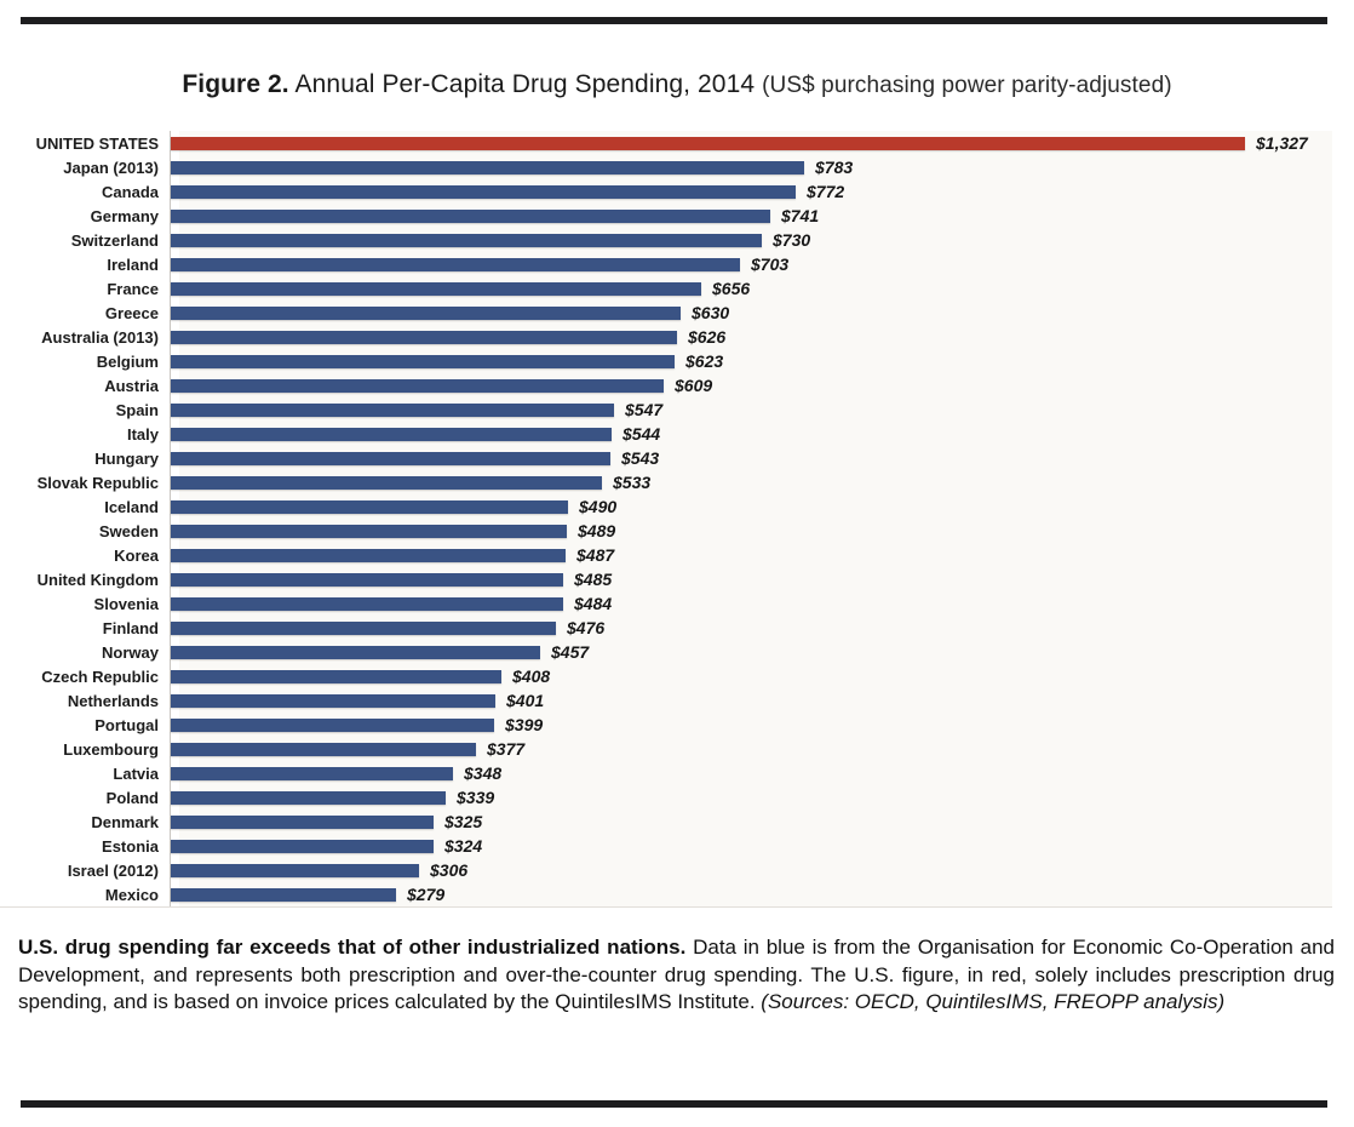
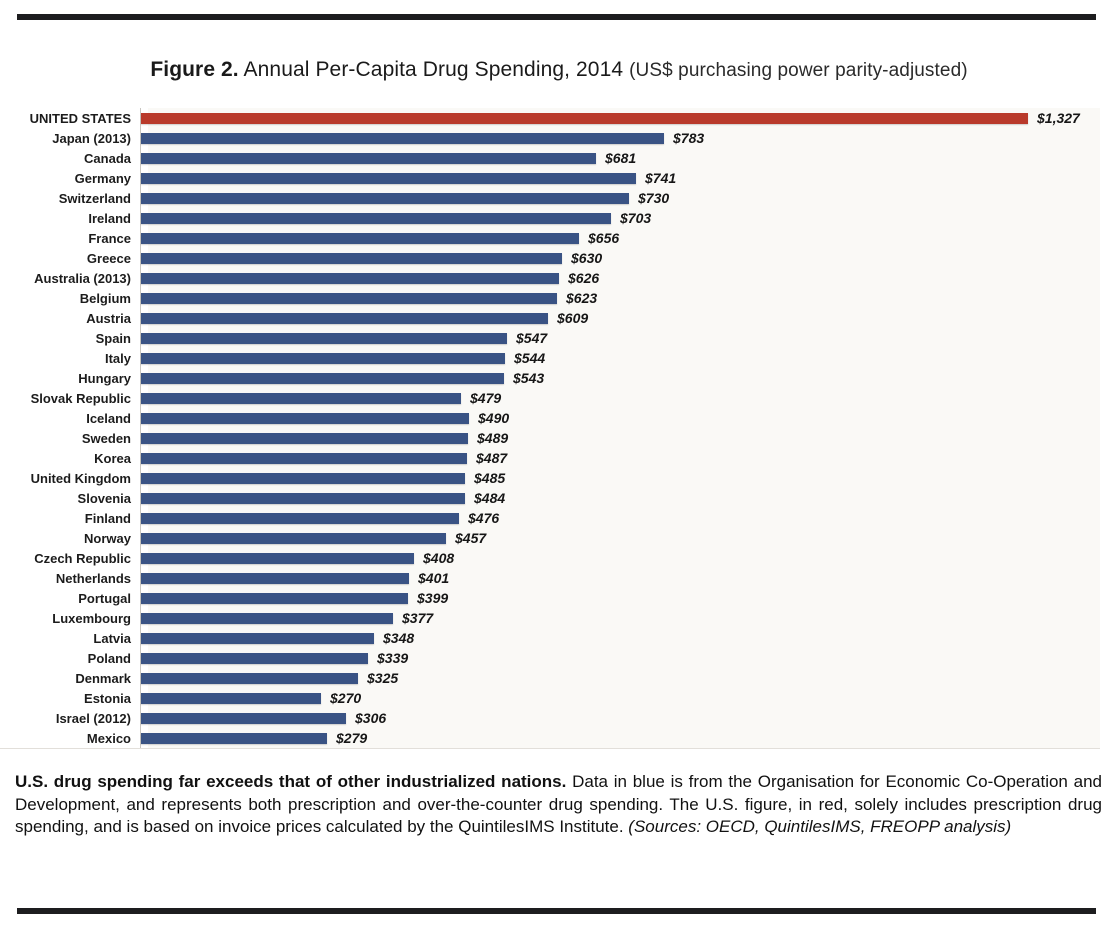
Canada: $772 -> $681
Slovak Republic: $533 -> $479
Estonia: $324 -> $270
